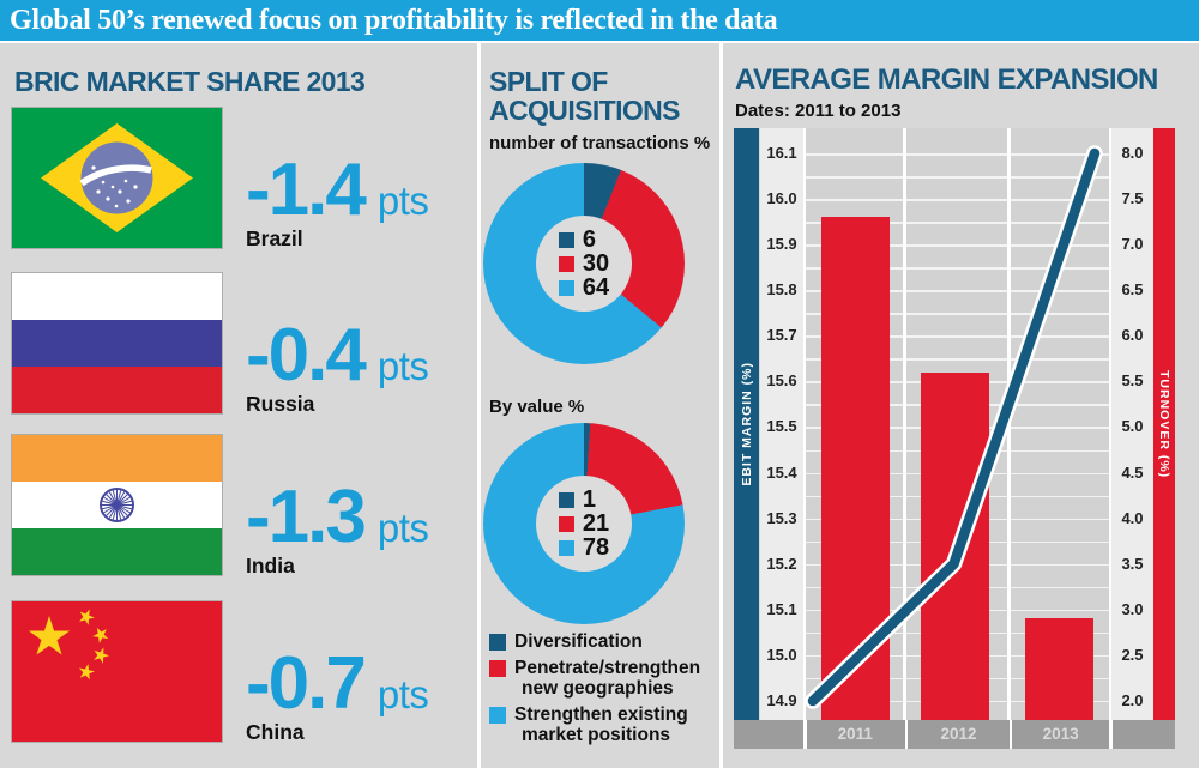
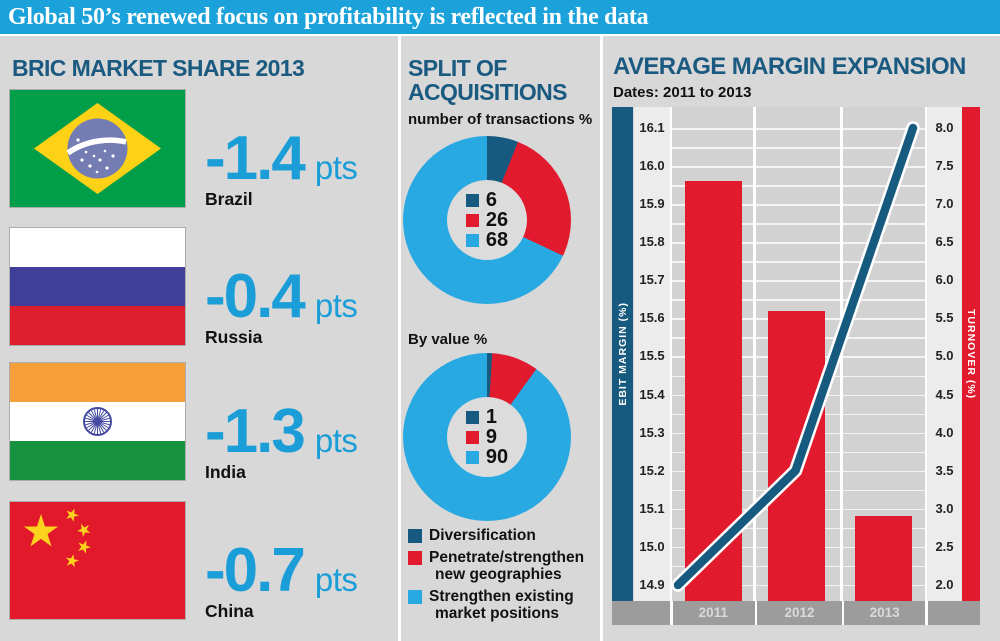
number of transactions %/Penetrate/strengthen new geographies: 30 -> 26
number of transactions %/Strengthen existing market positions: 64 -> 68
By value %/Penetrate/strengthen new geographies: 21 -> 9
By value %/Strengthen existing market positions: 78 -> 90
